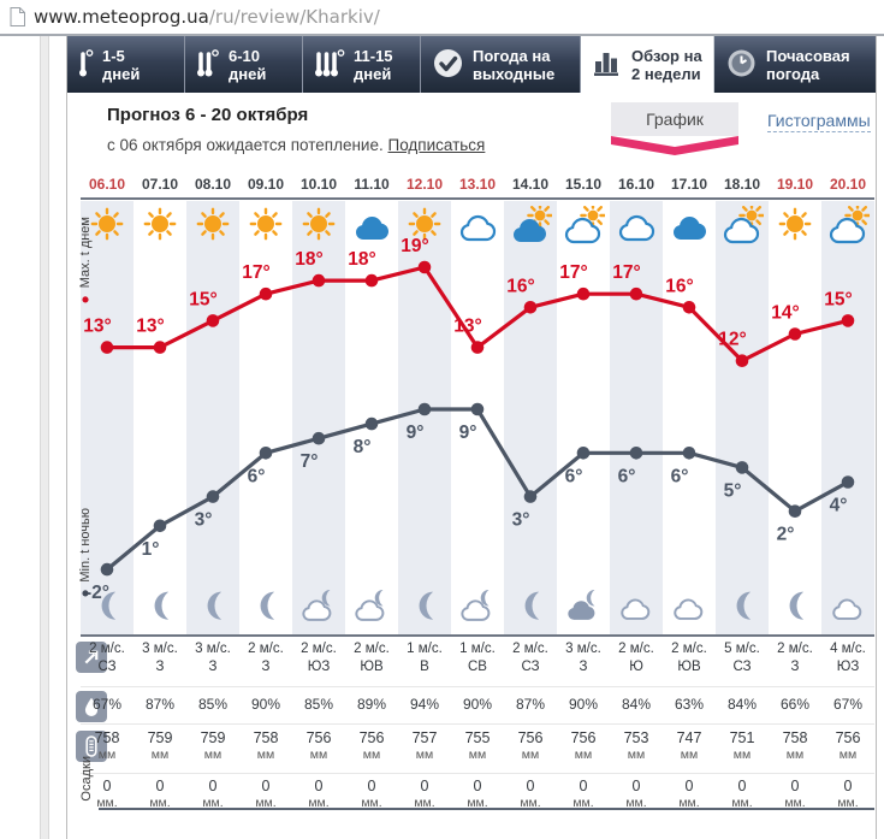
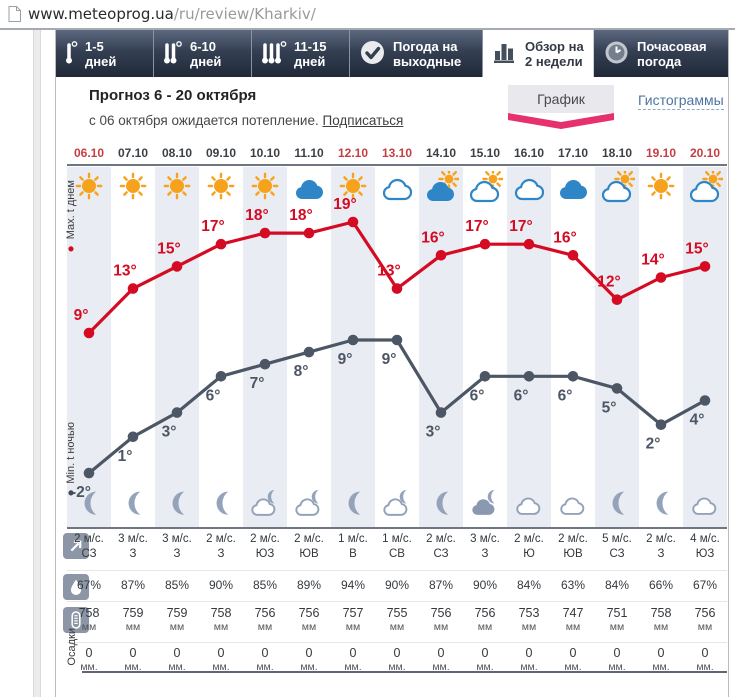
Max. t днем/06.10: 13° -> 9°
